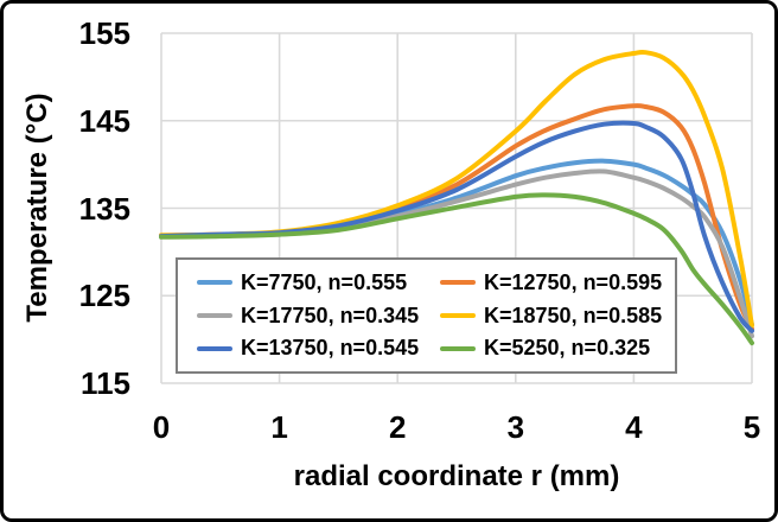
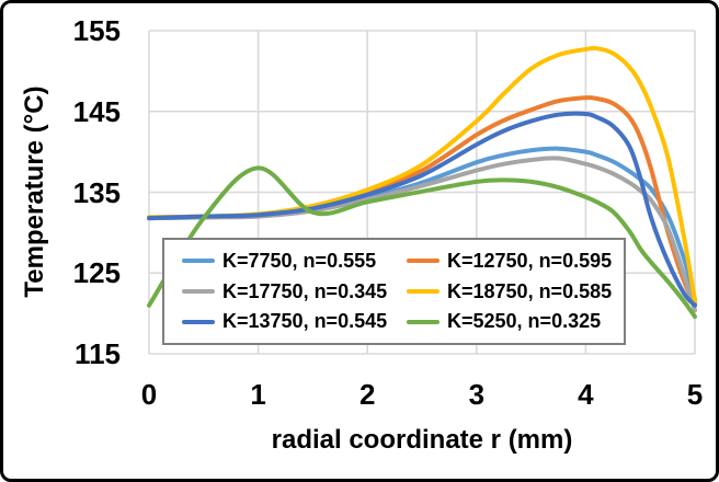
K=5250, n=0.325/0: 132 -> 121
K=5250, n=0.325/1: 132 -> 138
